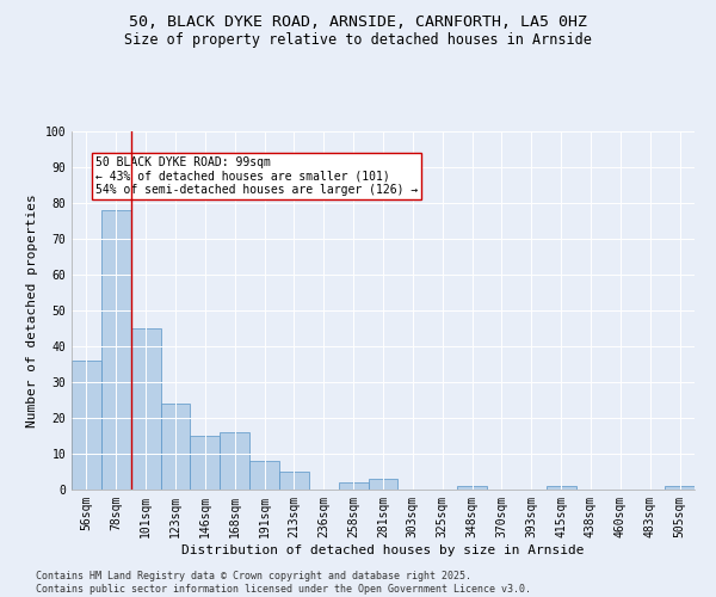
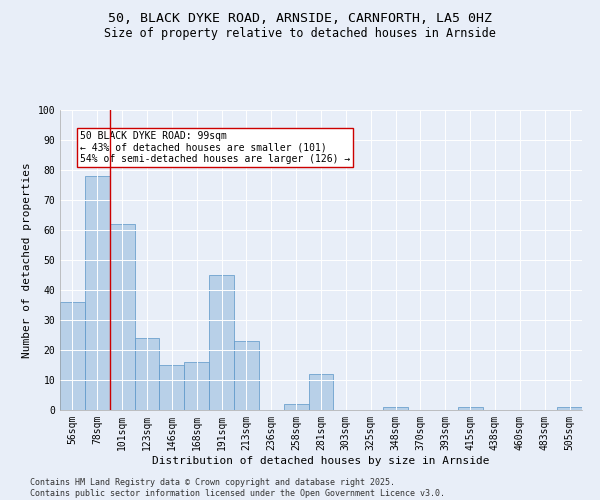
101sqm: 45 -> 62
191sqm: 8 -> 45
213sqm: 5 -> 23
281sqm: 3 -> 12
